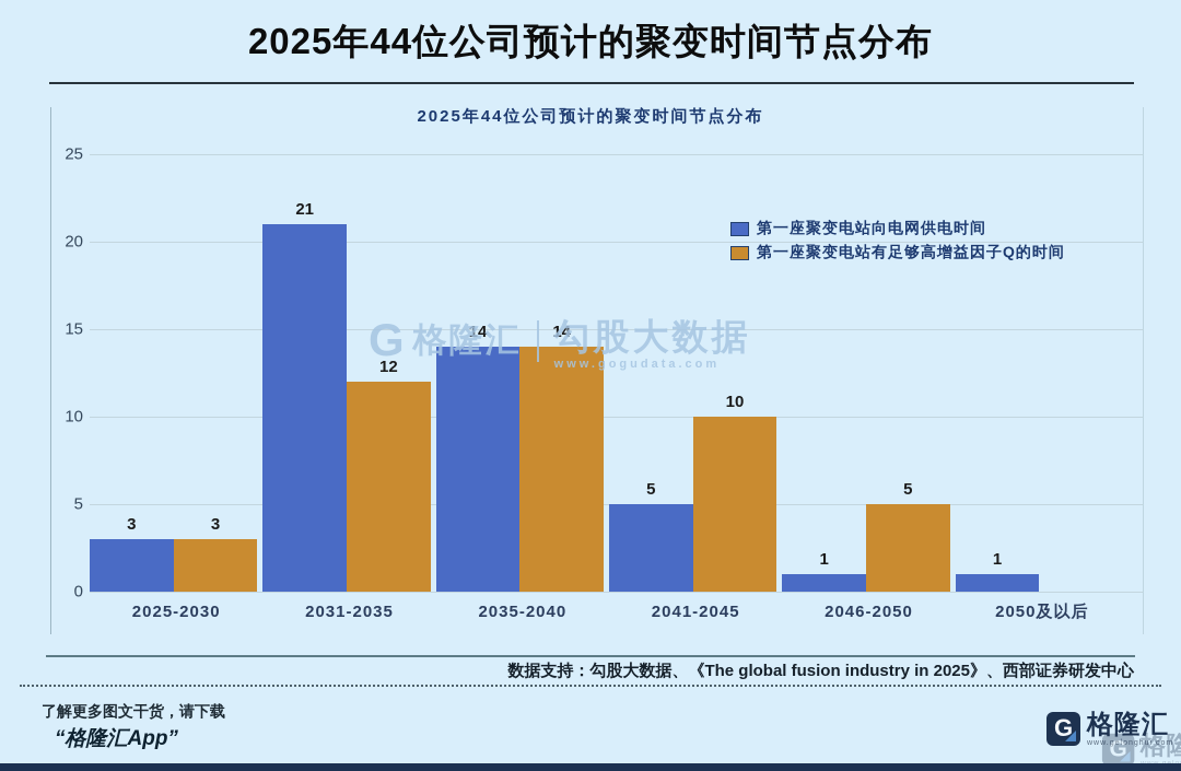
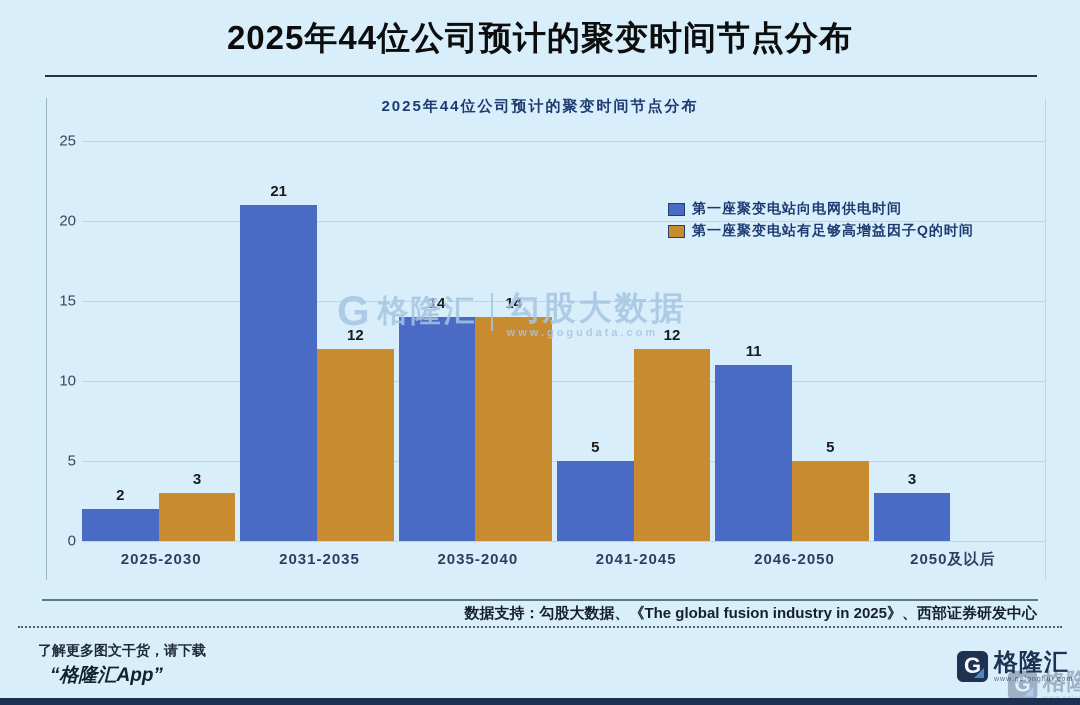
第一座聚变电站向电网供电时间/2025-2030: 3 -> 2
第一座聚变电站有足够高增益因子Q的时间/2041-2045: 10 -> 12
第一座聚变电站向电网供电时间/2046-2050: 1 -> 11
第一座聚变电站向电网供电时间/2050及以后: 1 -> 3
